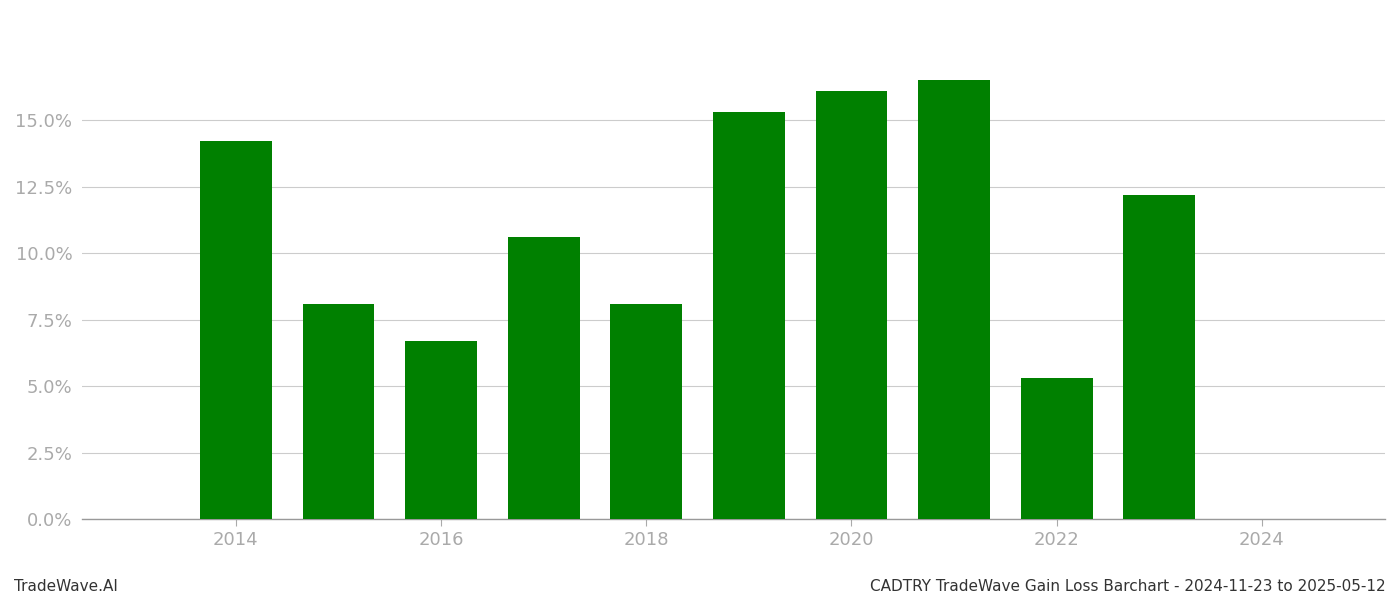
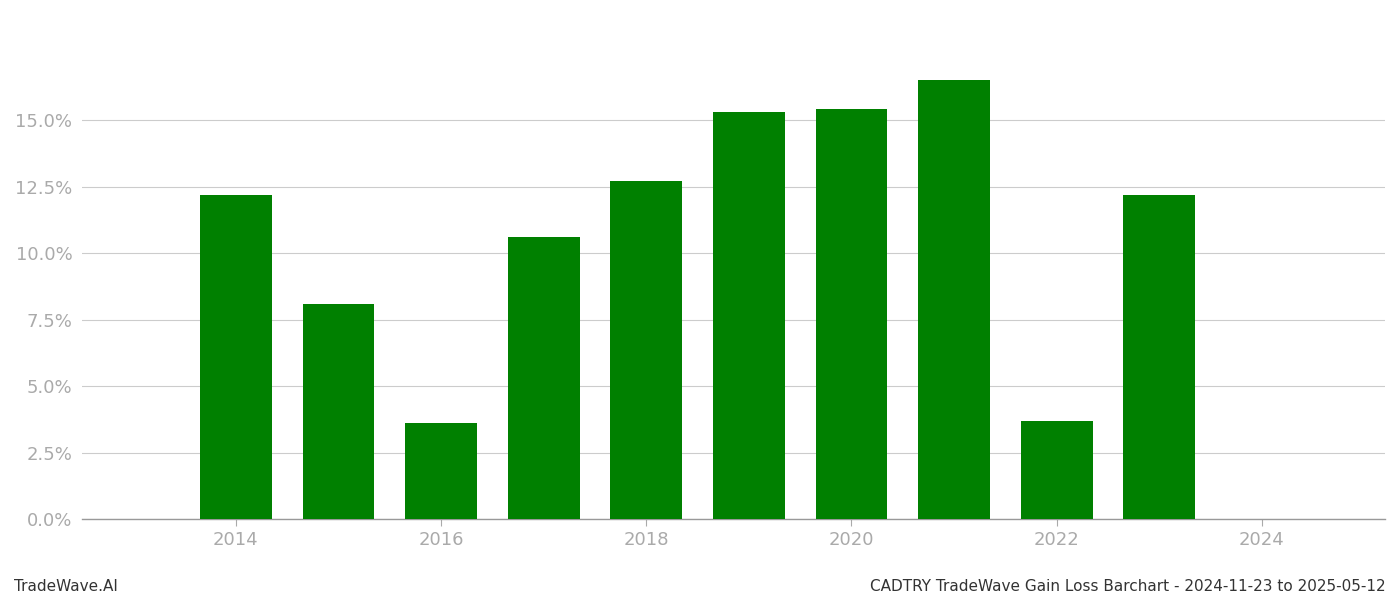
2014: 14.2% -> 12.2%
2016: 6.7% -> 3.6%
2018: 8.1% -> 12.7%
2020: 16.1% -> 15.4%
2022: 5.3% -> 3.7%
